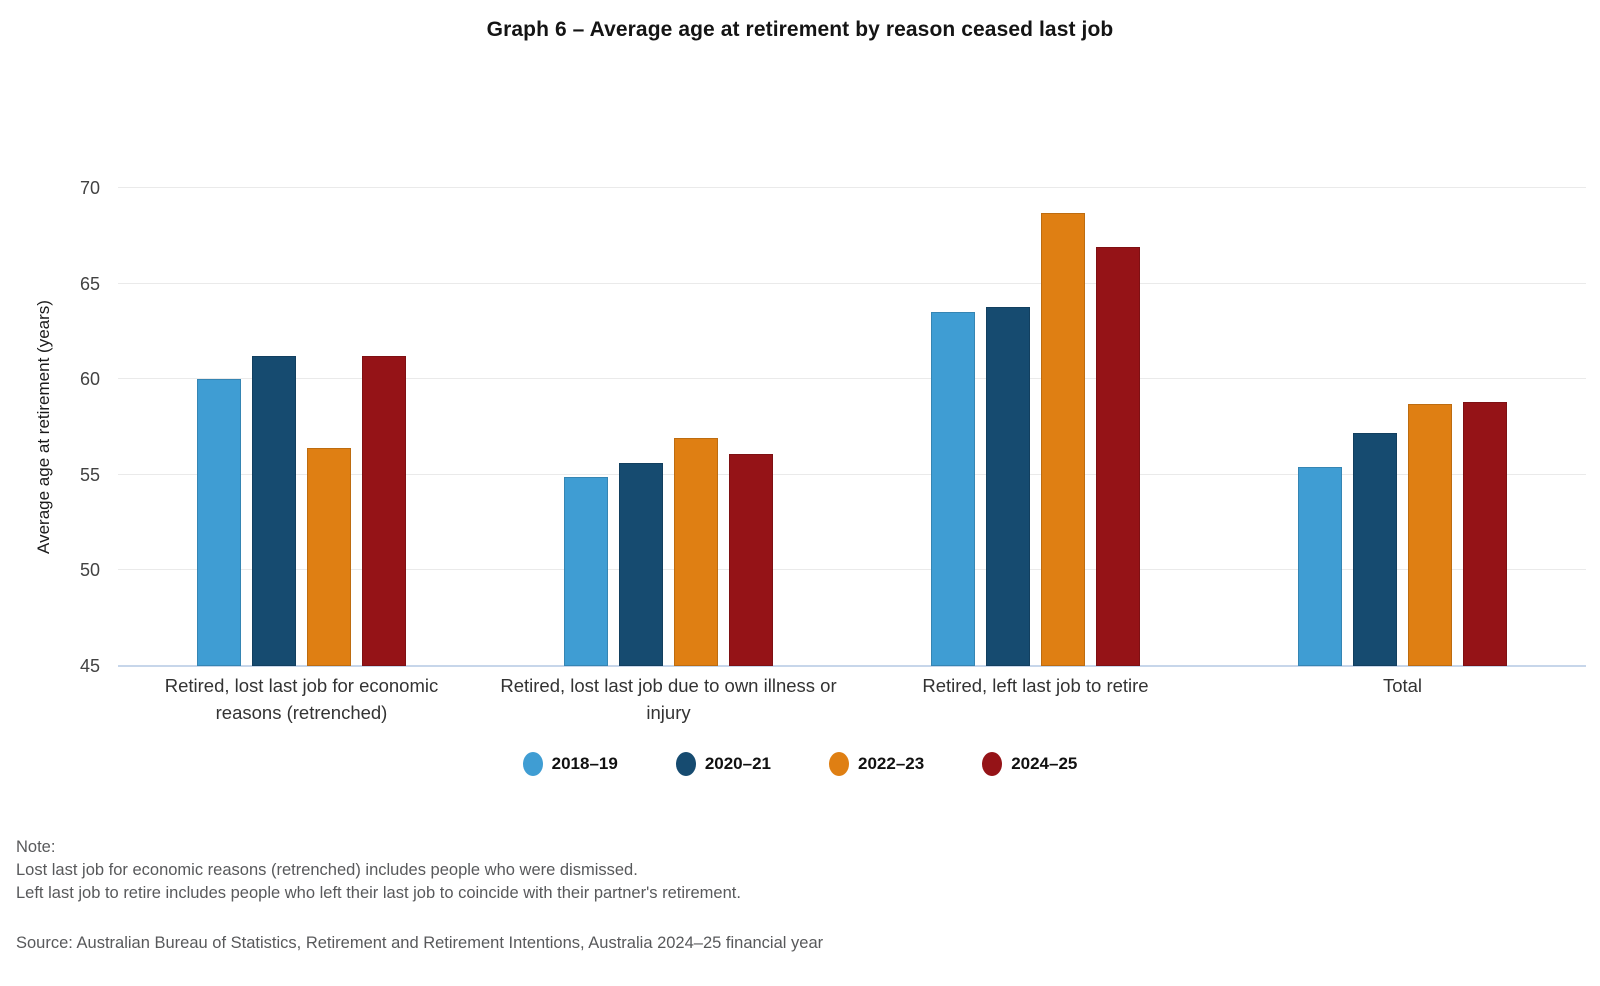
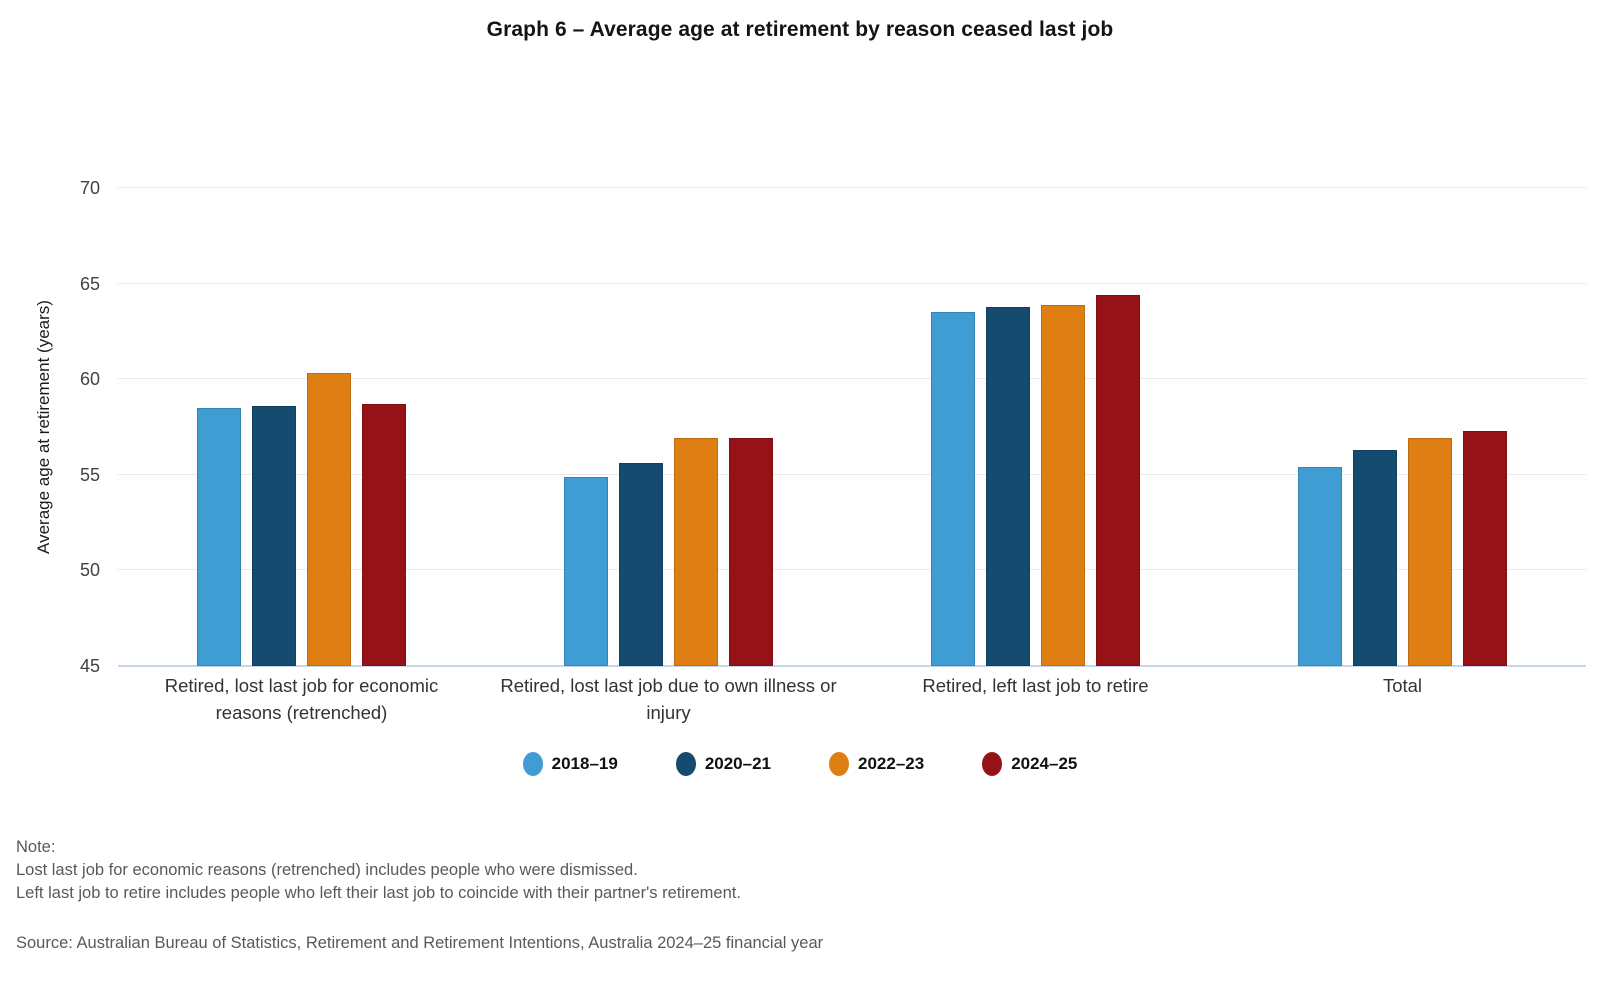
2018–19/Retired, lost last job for economic reasons (retrenched): 60.0 -> 58.5
2020–21/Retired, lost last job for economic reasons (retrenched): 61.2 -> 58.6
2022–23/Retired, lost last job for economic reasons (retrenched): 56.4 -> 60.3
2024–25/Retired, lost last job for economic reasons (retrenched): 61.2 -> 58.7
2024–25/Retired, lost last job due to own illness or injury: 56.1 -> 56.9
2022–23/Retired, left last job to retire: 68.7 -> 63.9
2024–25/Retired, left last job to retire: 66.9 -> 64.4
2020–21/Total: 57.2 -> 56.3
2022–23/Total: 58.7 -> 56.9
2024–25/Total: 58.8 -> 57.3
